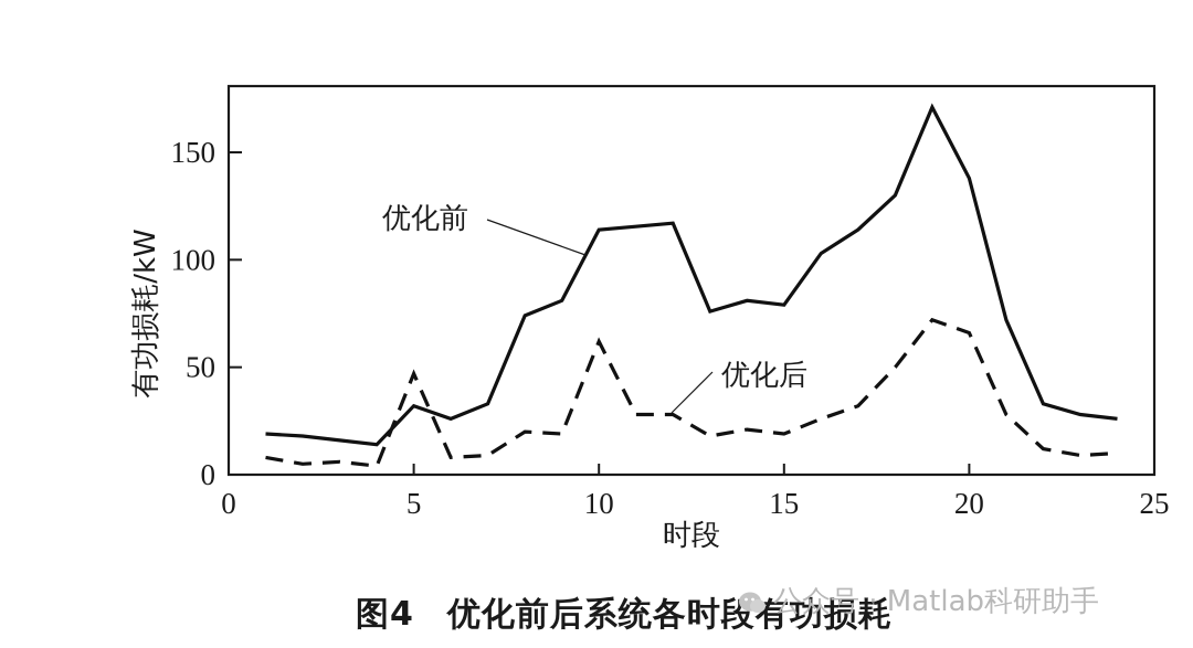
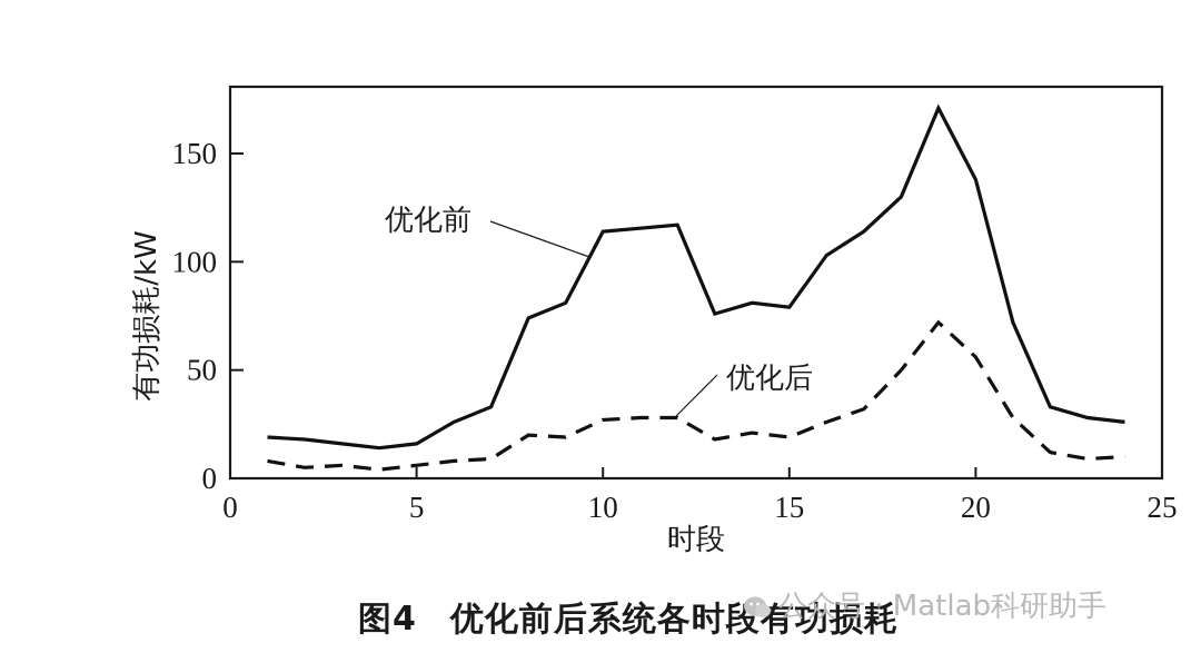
优化前/5: 32 -> 16
优化后/5: 47 -> 6
优化后/10: 62 -> 27
优化后/20: 66 -> 56
